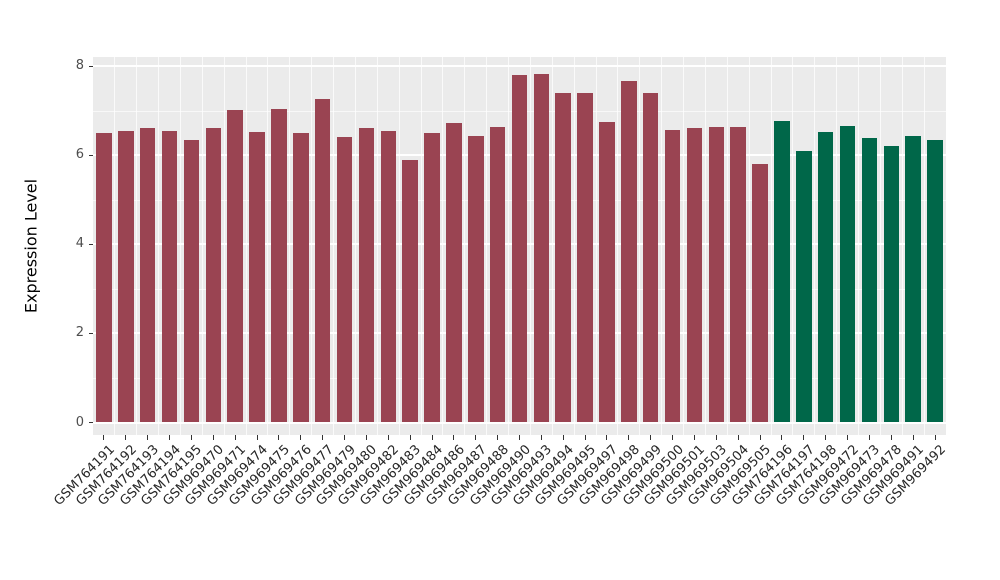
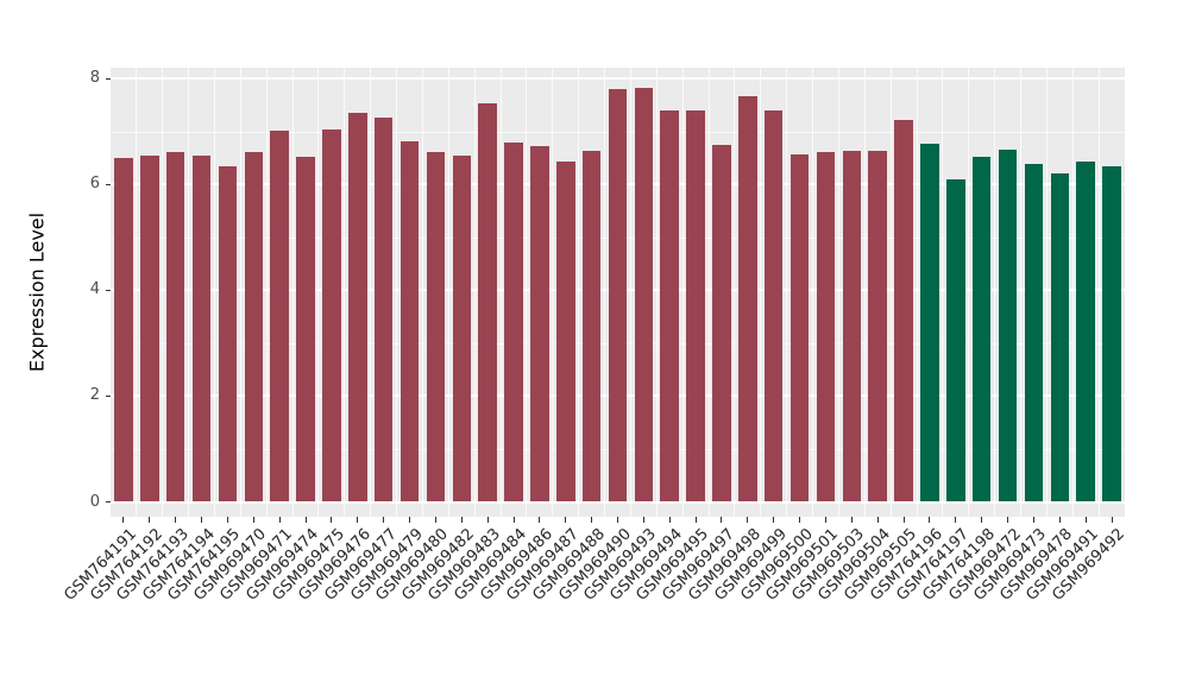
GSM969476: 6.5 -> 7.4
GSM969479: 6.4 -> 6.8
GSM969483: 5.9 -> 7.5
GSM969484: 6.5 -> 6.8
GSM969505: 5.8 -> 7.2
